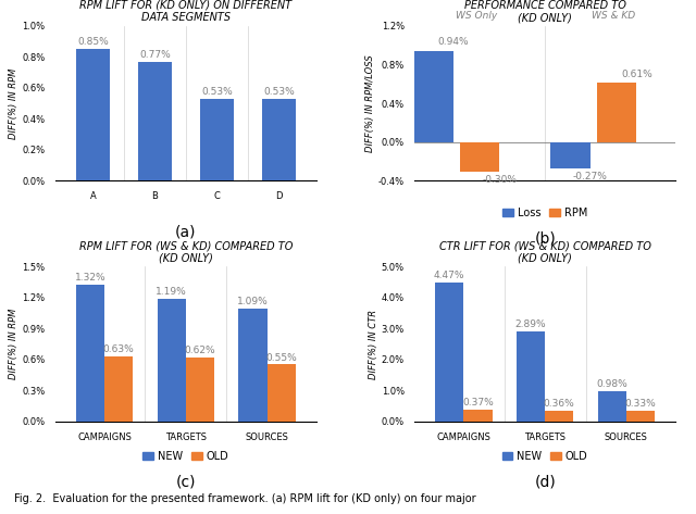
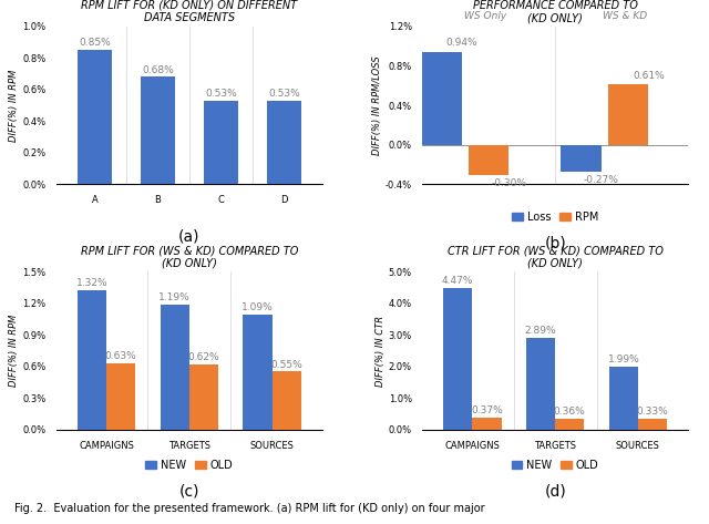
RPM LIFT FOR (KD ONLY) ON DIFFERENT DATA SEGMENTS/B: 0.77% -> 0.68%
CTR LIFT FOR (WS & KD) COMPARED TO (KD ONLY)/NEW/SOURCES: 0.98% -> 1.99%
